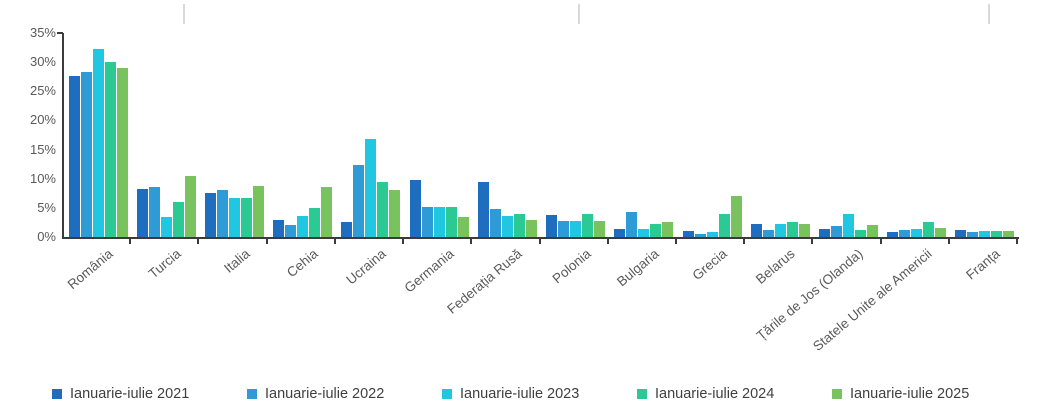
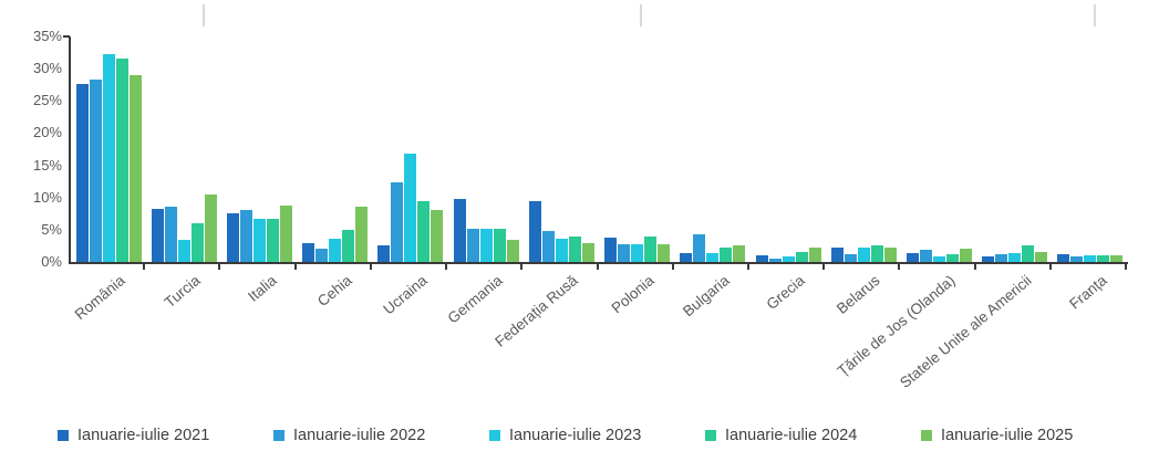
Ianuarie-iulie 2024/România: 30% -> 32%
Ianuarie-iulie 2024/Grecia: 4% -> 2%
Ianuarie-iulie 2025/Grecia: 7% -> 2%
Ianuarie-iulie 2023/Țările de Jos (Olanda): 4% -> 1%
